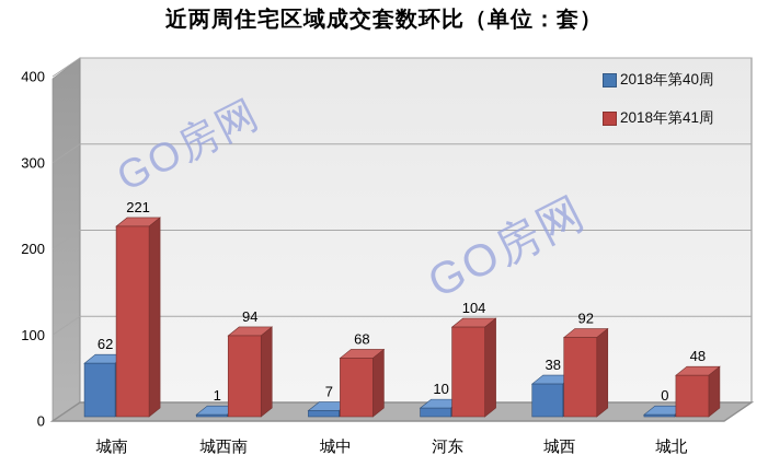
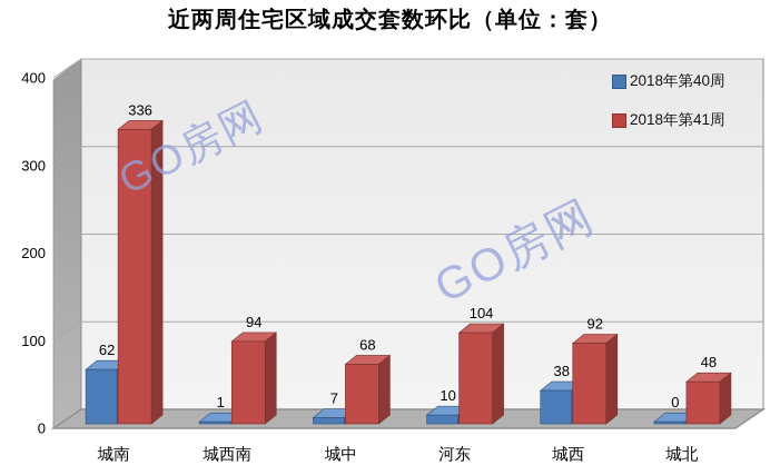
2018年第41周/城南: 221 -> 336
